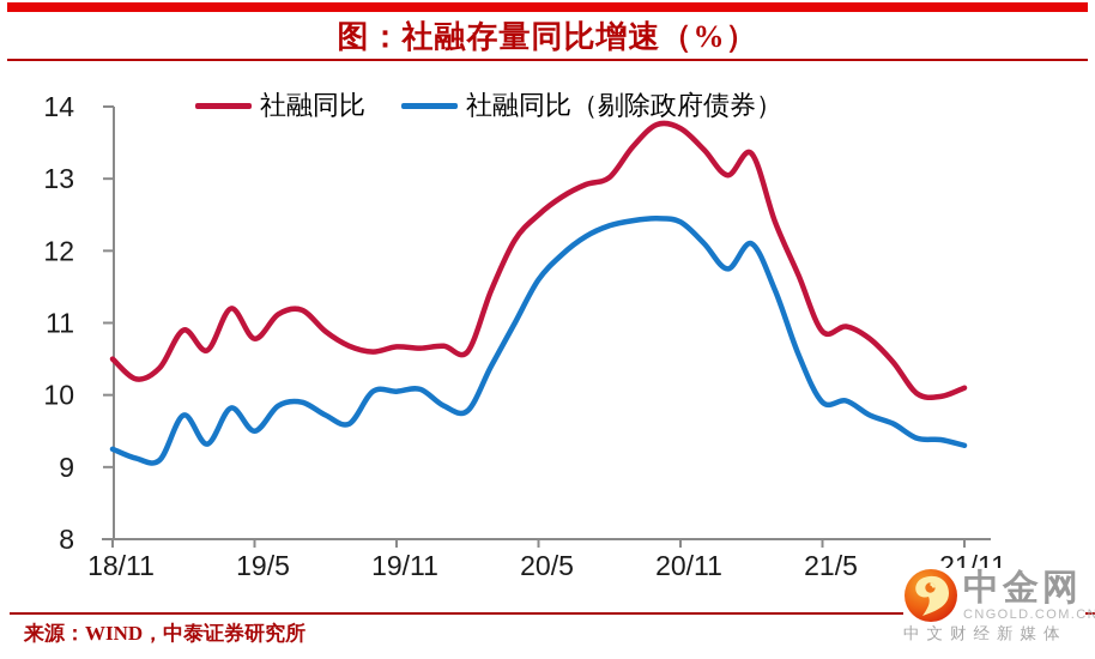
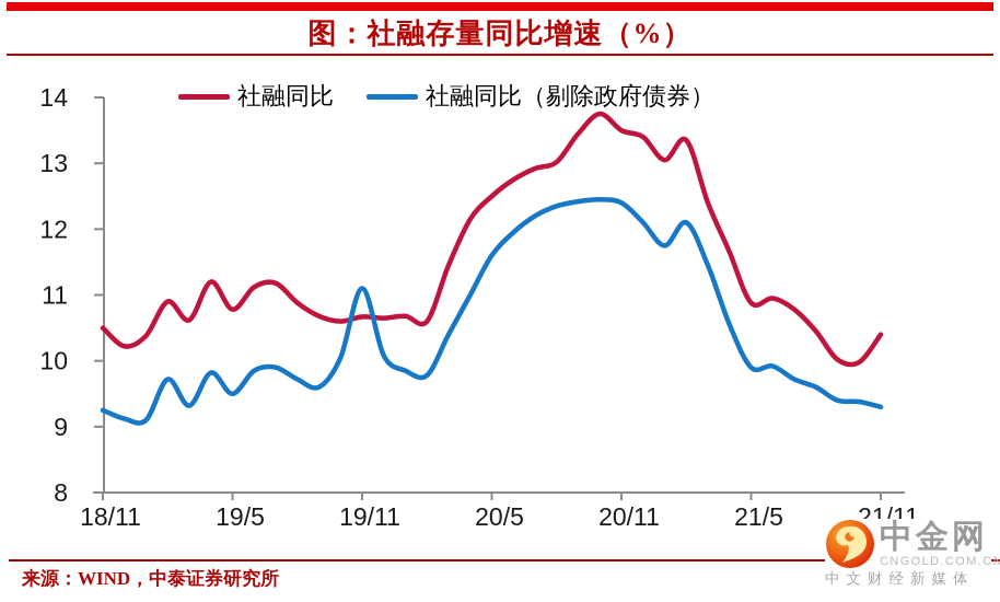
社融同比（剔除政府债券）/19/11: 10.1 -> 11.1
社融同比/20/11: 13.7 -> 13.5
社融同比/21/11: 10.1 -> 10.4
